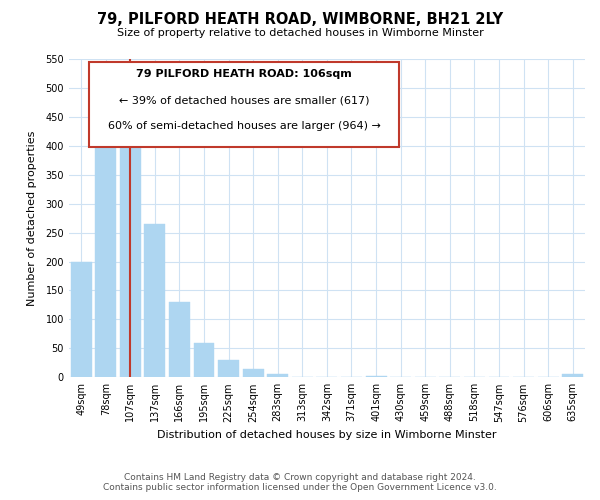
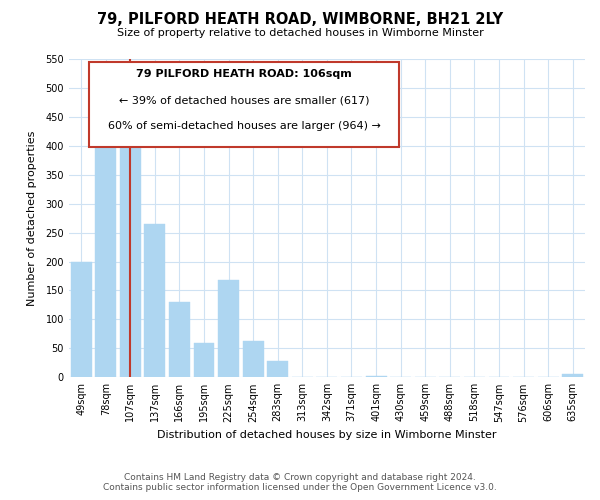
225sqm: 30 -> 168
254sqm: 15 -> 62
283sqm: 5 -> 28
